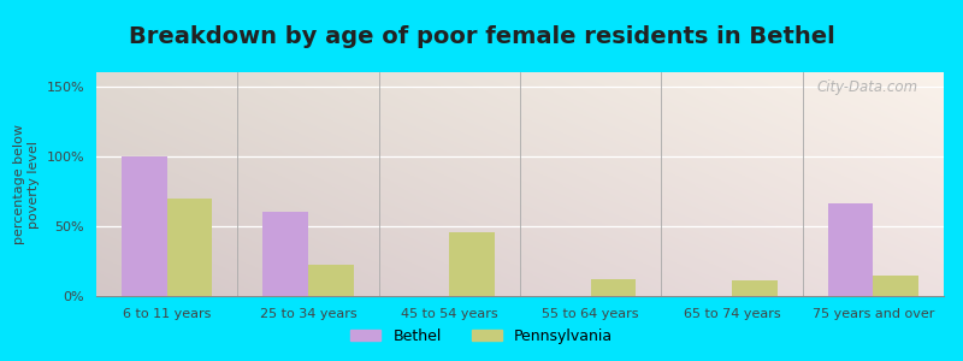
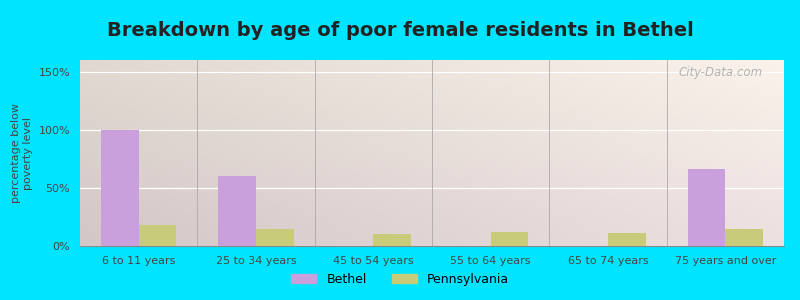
Pennsylvania/6 to 11 years: 70% -> 18%
Pennsylvania/25 to 34 years: 22% -> 15%
Pennsylvania/45 to 54 years: 46% -> 10%
